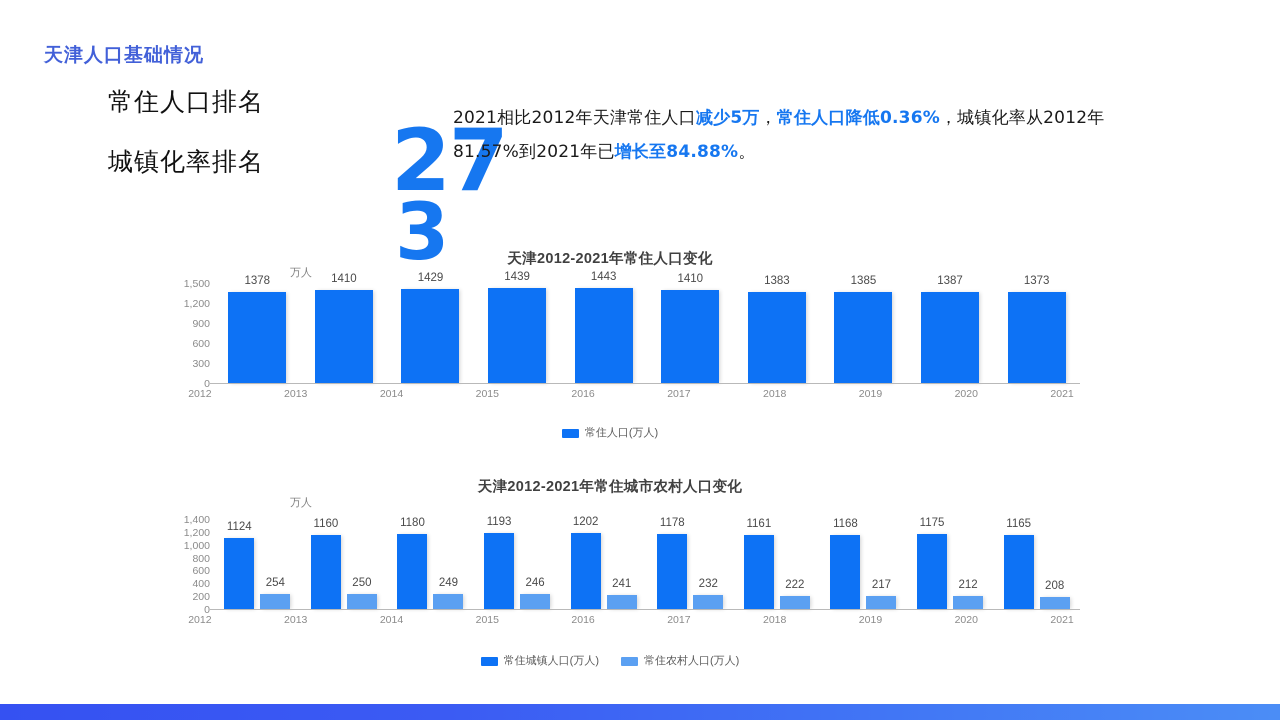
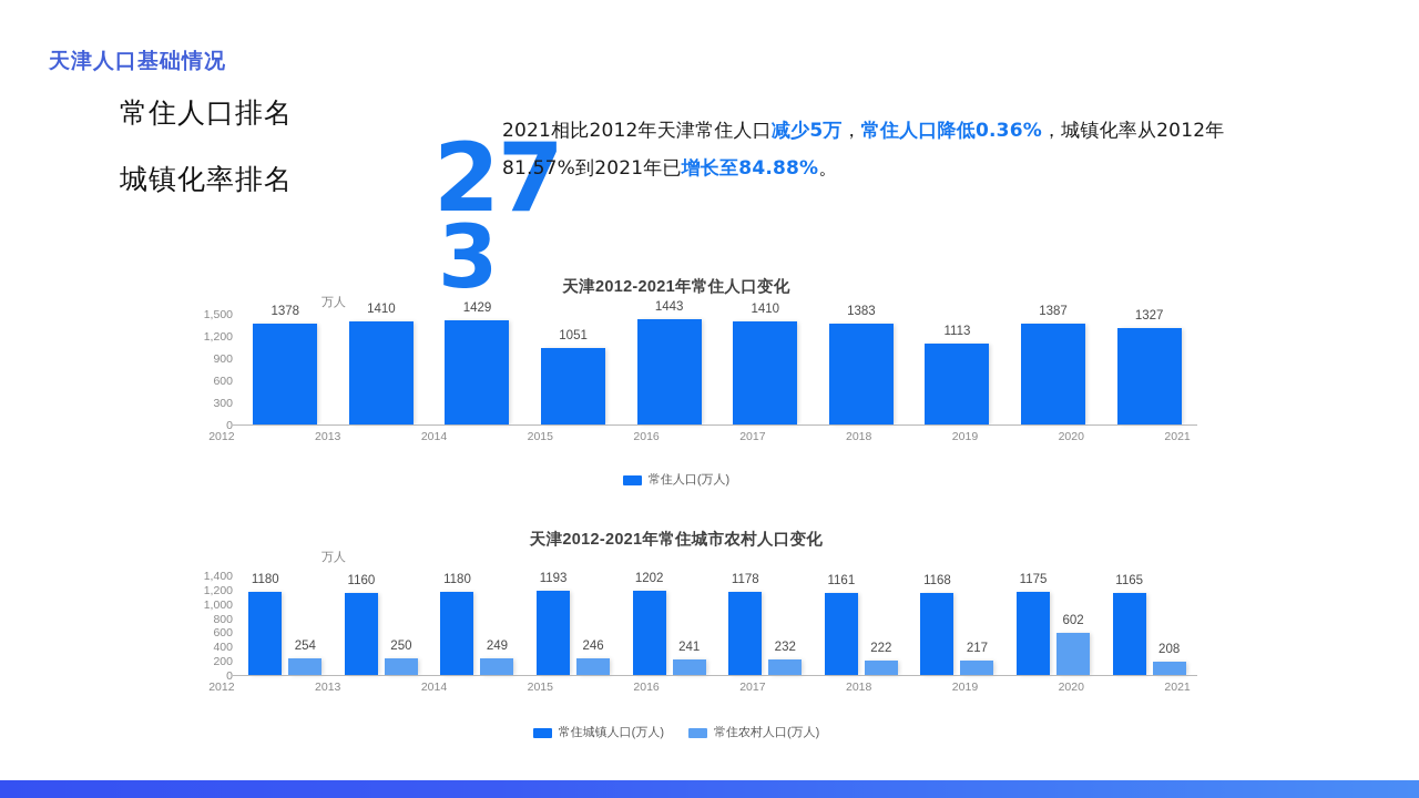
天津2012-2021年常住人口变化/2015: 1439 -> 1051
天津2012-2021年常住人口变化/2019: 1385 -> 1113
天津2012-2021年常住人口变化/2021: 1373 -> 1327
天津2012-2021年常住城市农村人口变化/常住城镇人口(万人)/2012: 1124 -> 1180
天津2012-2021年常住城市农村人口变化/常住农村人口(万人)/2020: 212 -> 602
